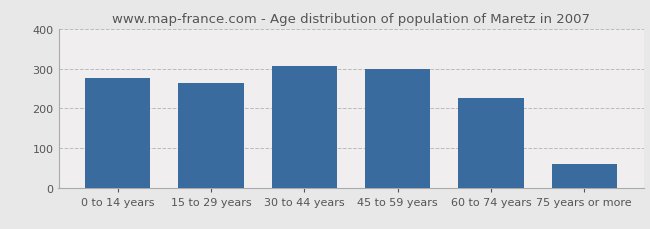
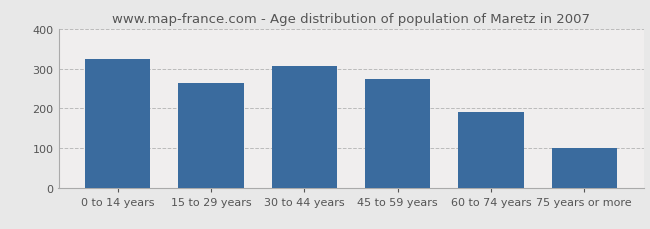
0 to 14 years: 275 -> 323
45 to 59 years: 300 -> 274
60 to 74 years: 225 -> 190
75 years or more: 60 -> 101
